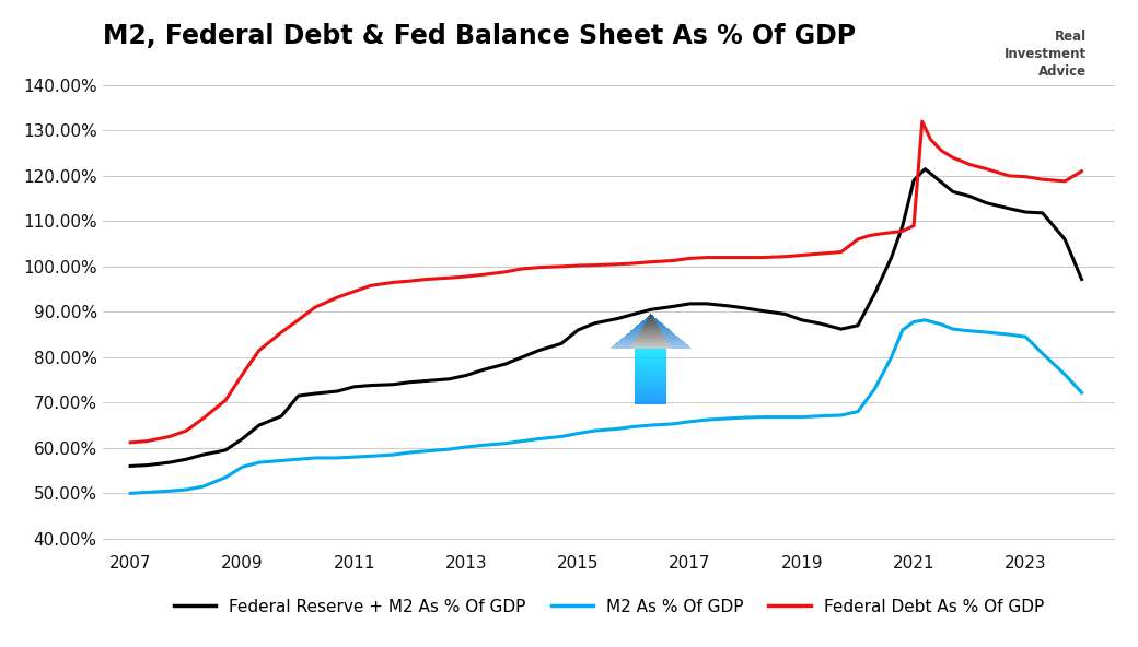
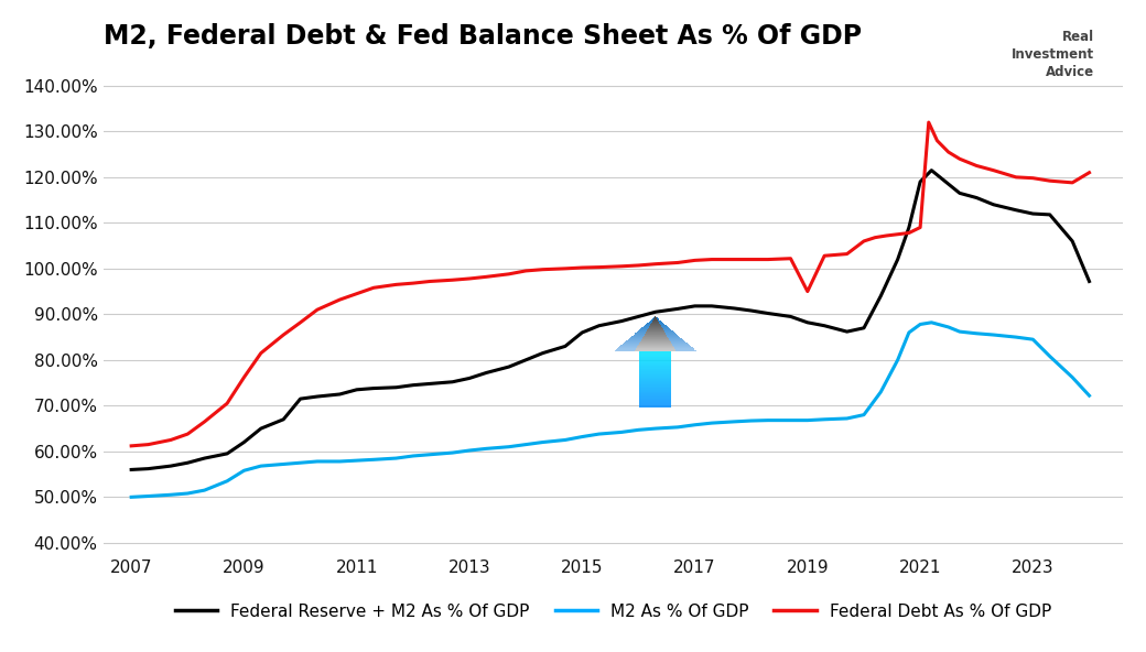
Federal Debt As % Of GDP/2019: 102.5% -> 95.0%
